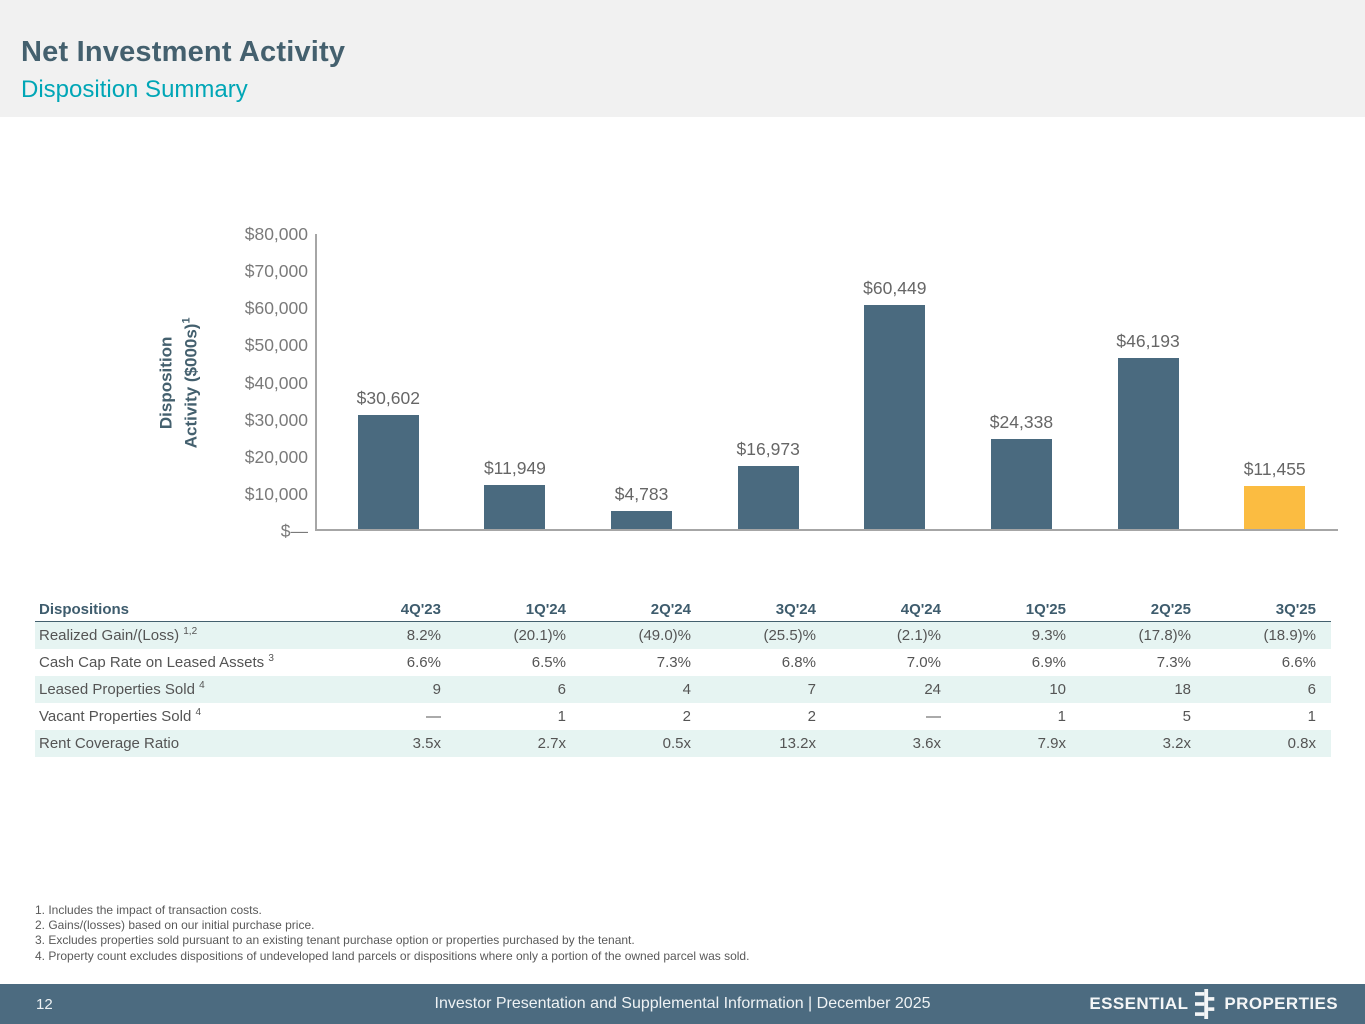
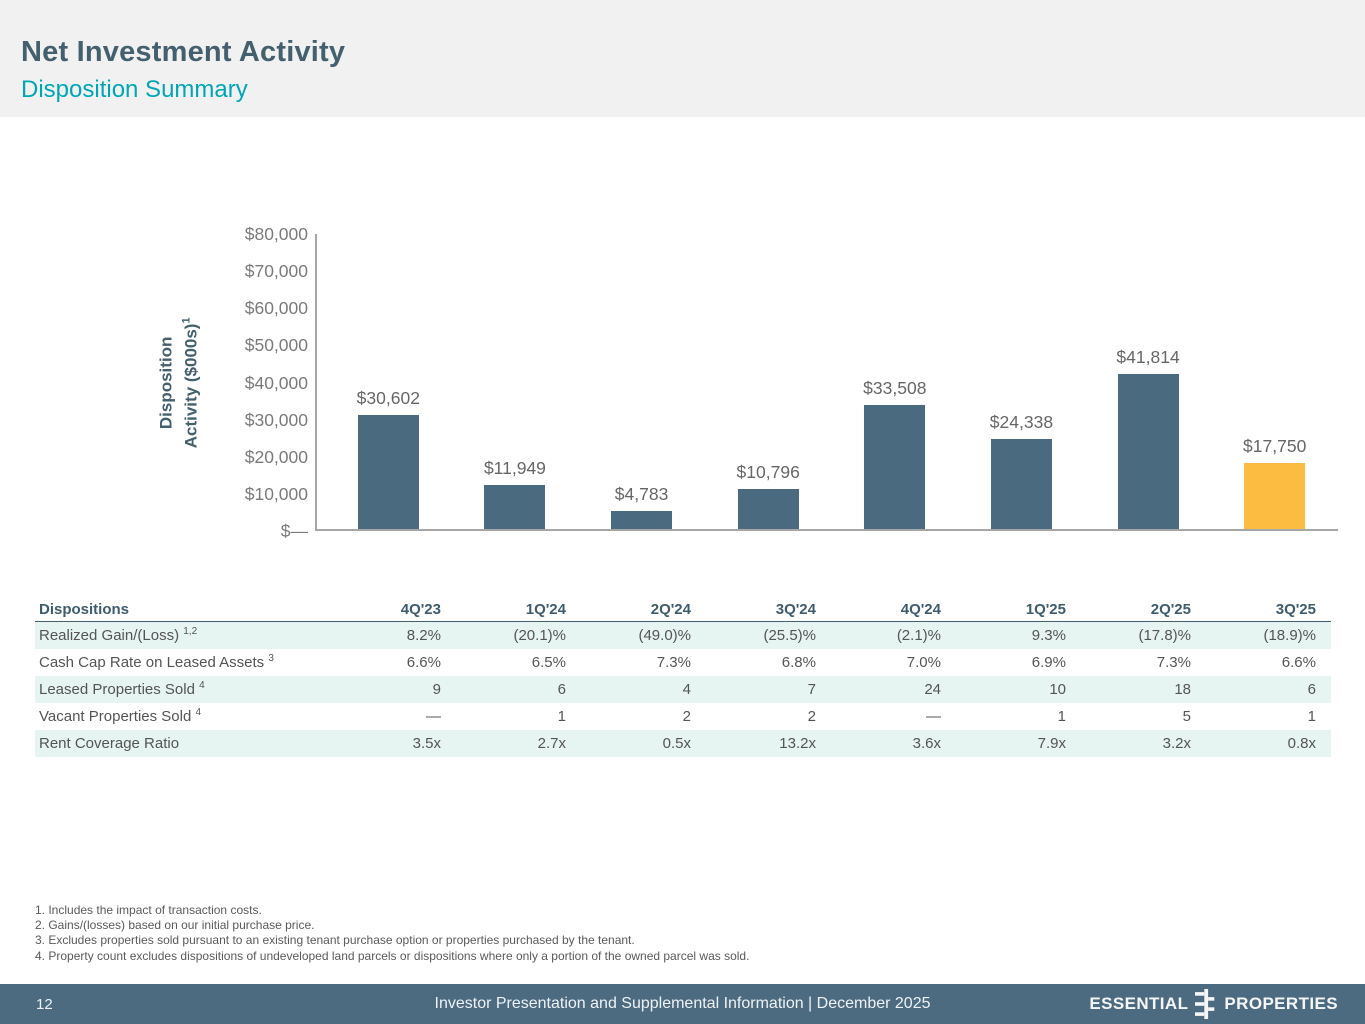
3Q'24: $16,973 -> $10,796
4Q'24: $60,449 -> $33,508
2Q'25: $46,193 -> $41,814
3Q'25: $11,455 -> $17,750
